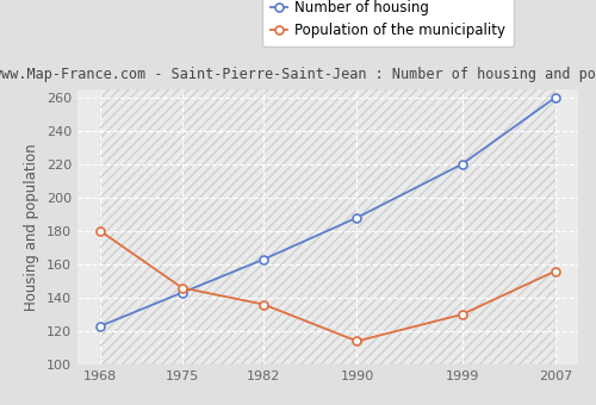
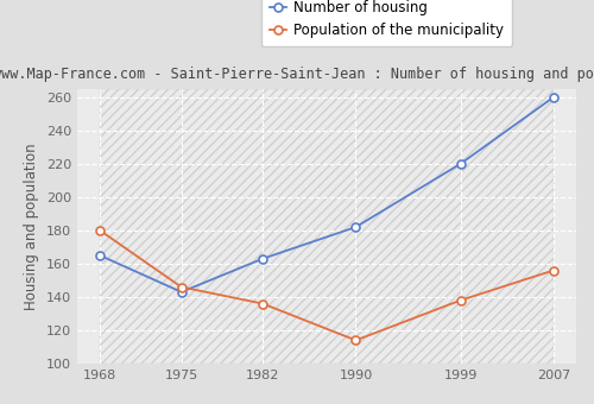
Number of housing/1968: 123 -> 165
Number of housing/1990: 188 -> 182
Population of the municipality/1999: 130 -> 138
